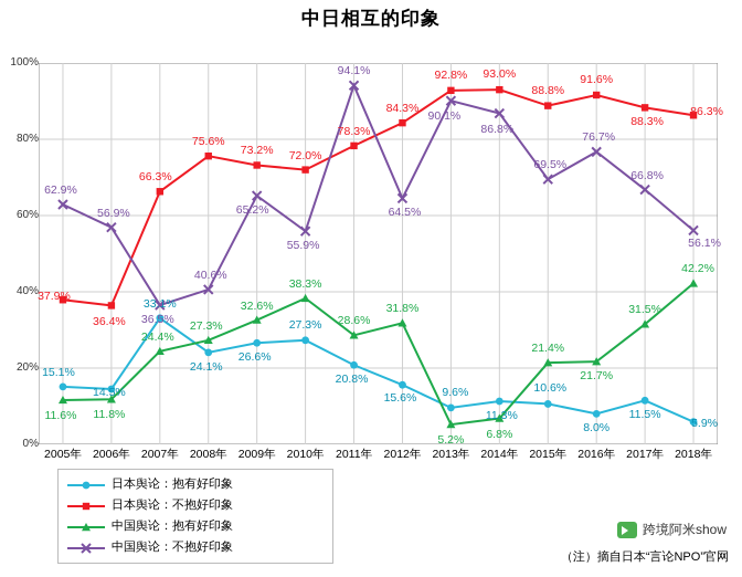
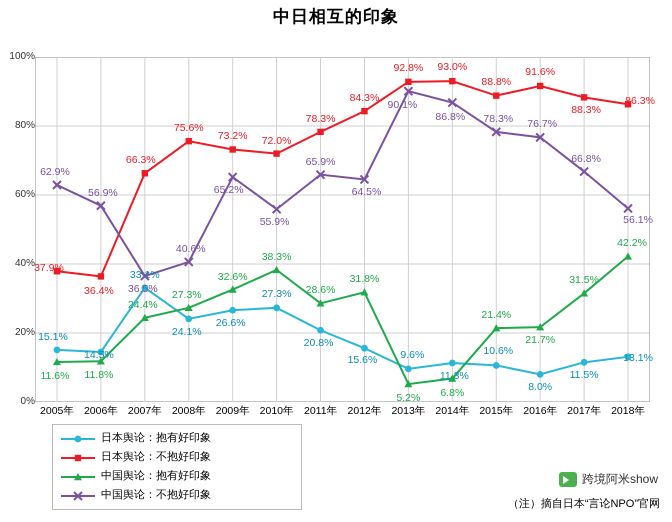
中国舆论：不抱好印象/2011年: 94.1% -> 65.9%
中国舆论：不抱好印象/2015年: 69.5% -> 78.3%
日本舆论：抱有好印象/2018年: 5.9% -> 13.1%
